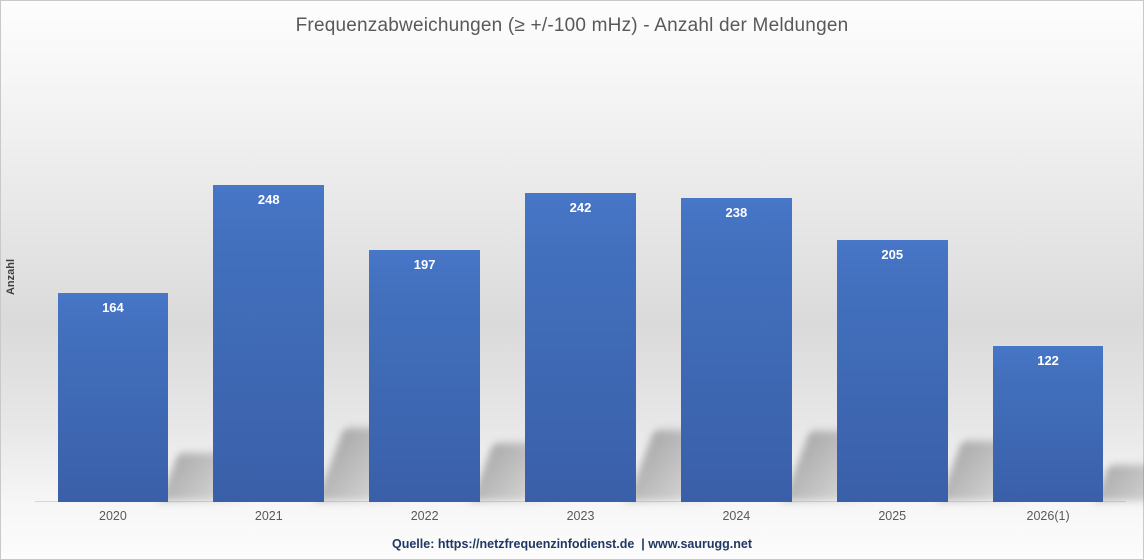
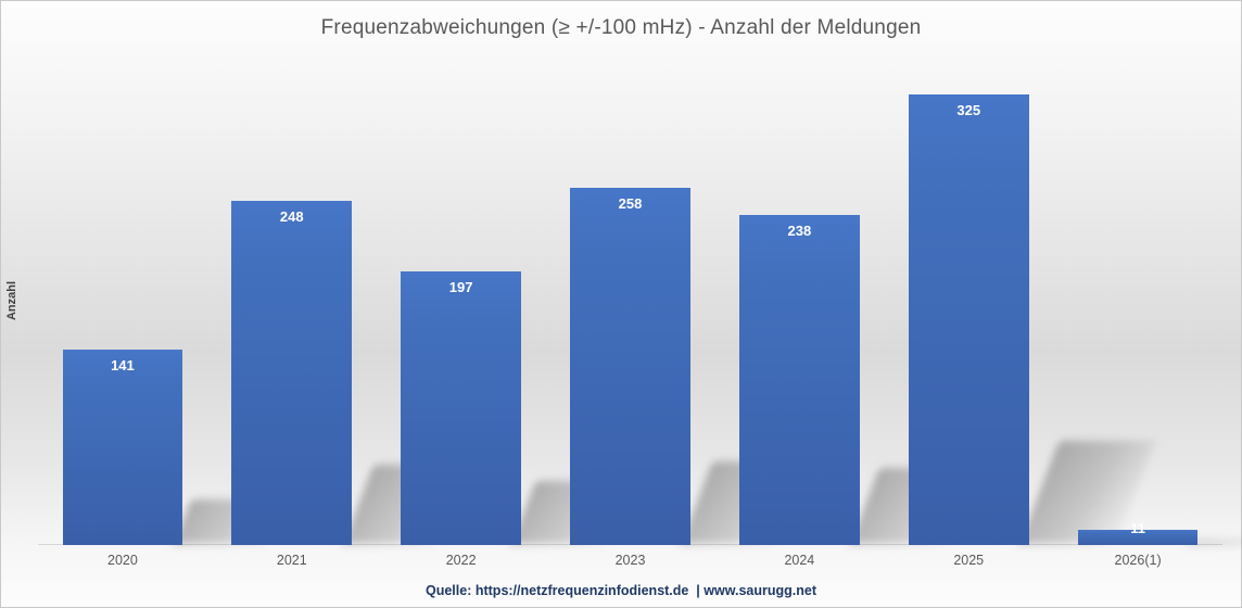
2020: 164 -> 141
2023: 242 -> 258
2025: 205 -> 325
2026(1): 122 -> 11
